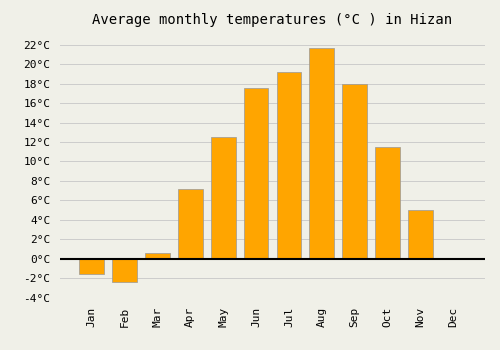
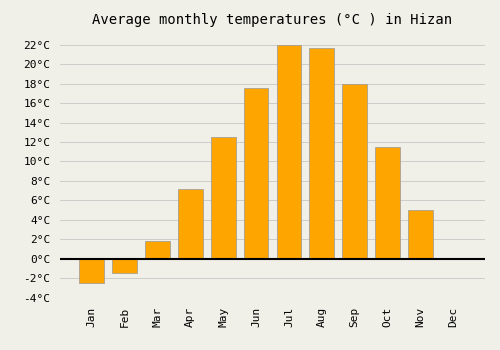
Jan: -1.6°C -> -2.5°C
Feb: -2.4°C -> -1.5°C
Mar: 0.6°C -> 1.8°C
Jul: 19.2°C -> 22.0°C
